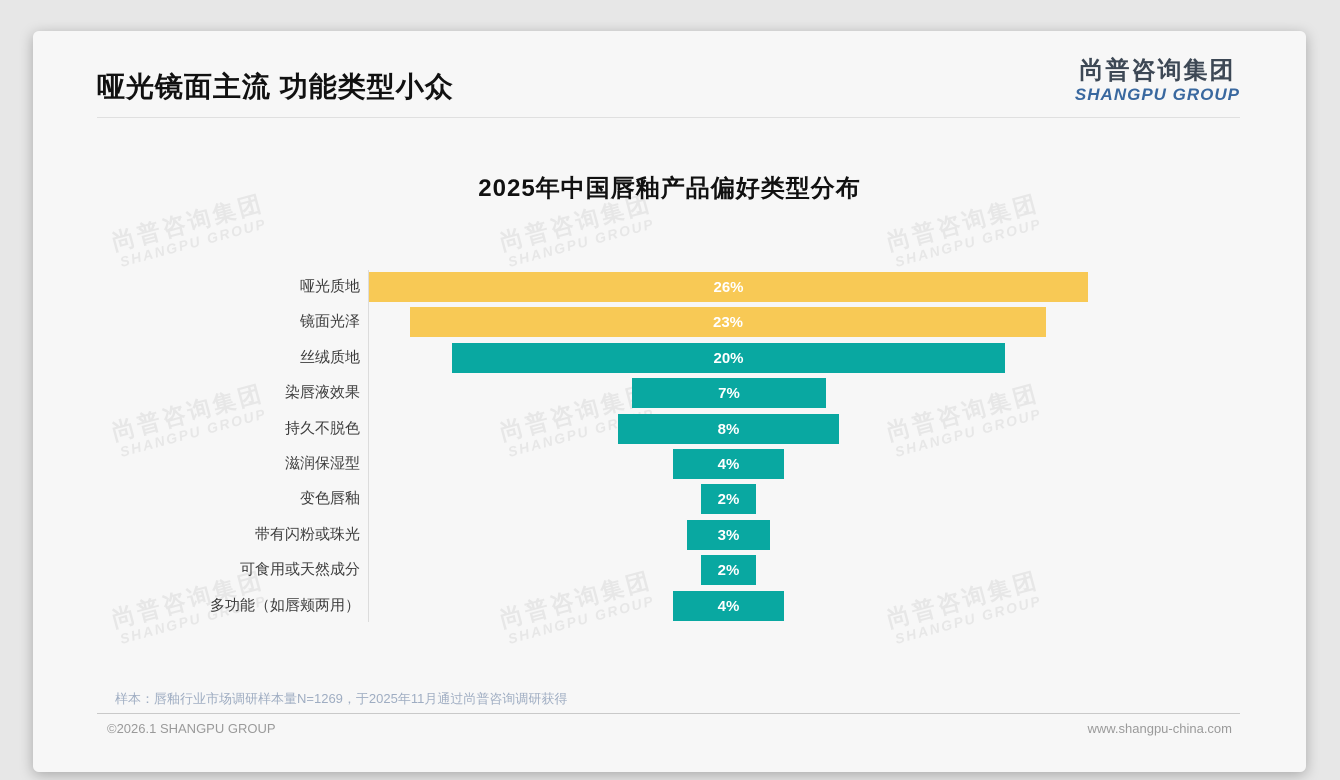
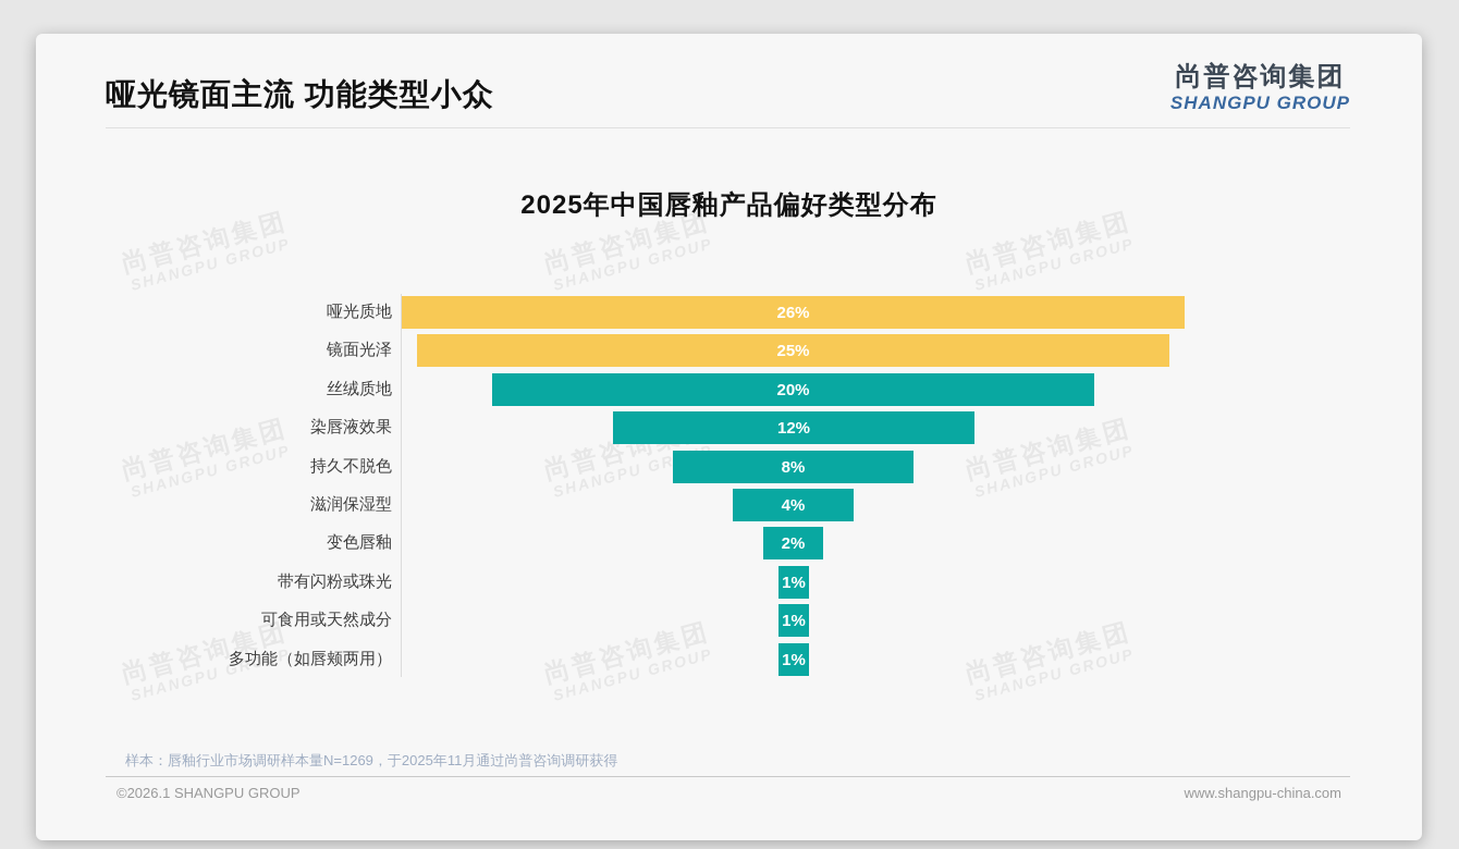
镜面光泽: 23% -> 25%
染唇液效果: 7% -> 12%
带有闪粉或珠光: 3% -> 1%
可食用或天然成分: 2% -> 1%
多功能（如唇颊两用）: 4% -> 1%
